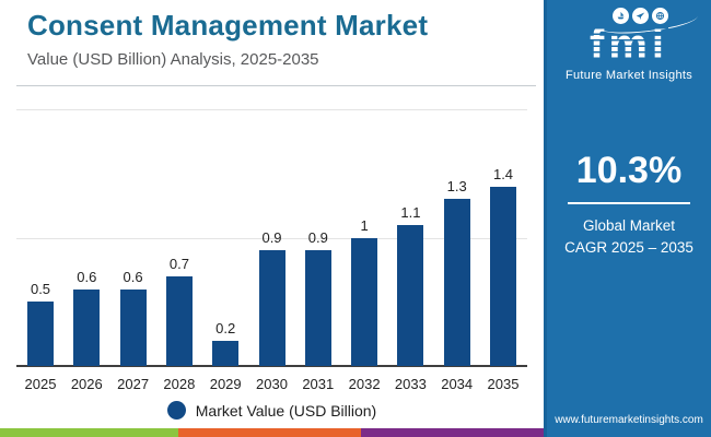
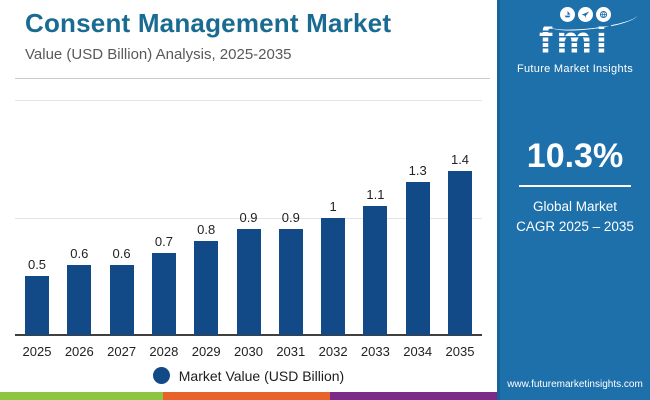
2029: 0.2 -> 0.8
